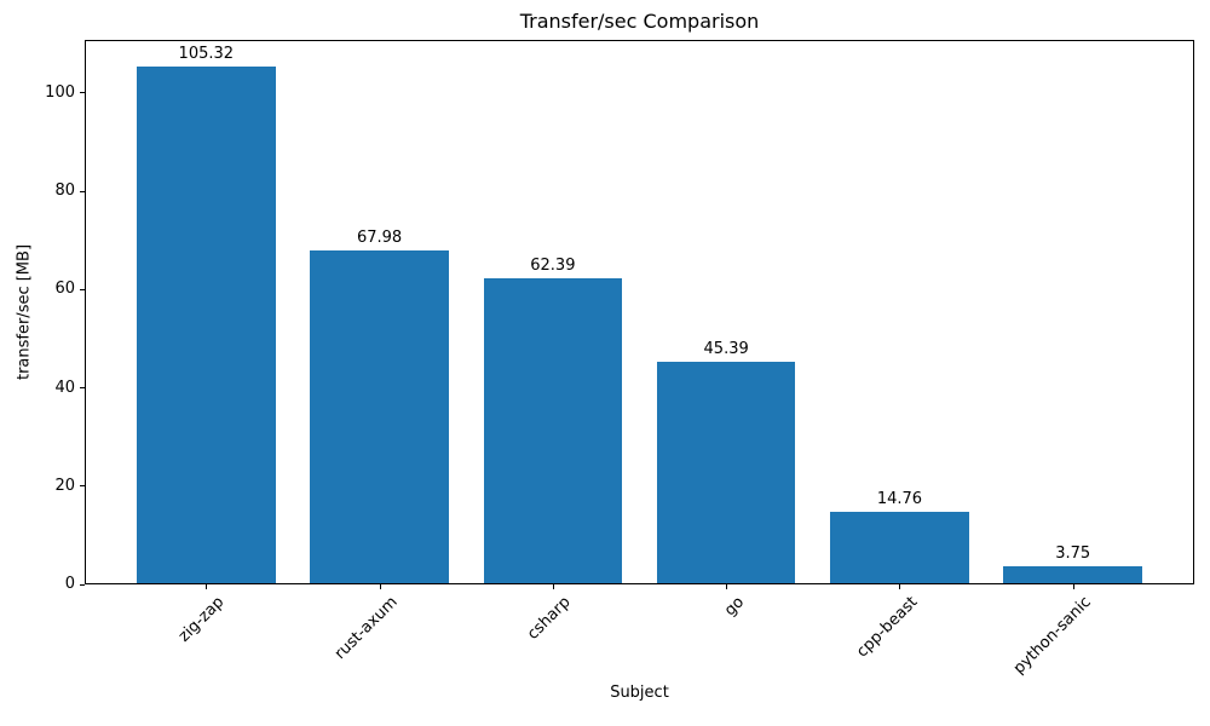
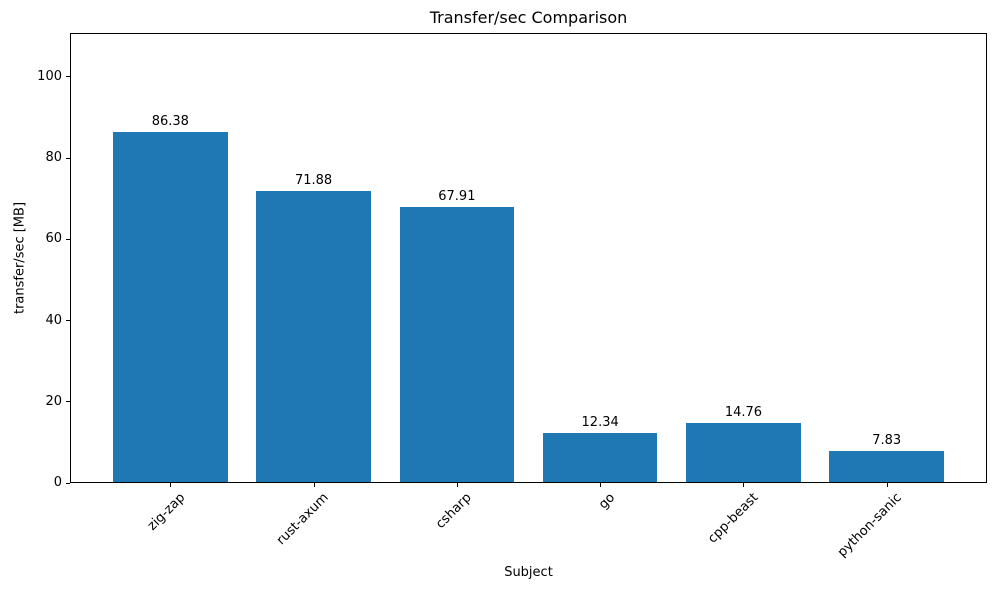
zig-zap: 105.32 -> 86.38
rust-axum: 67.98 -> 71.88
csharp: 62.39 -> 67.91
go: 45.39 -> 12.34
python-sanic: 3.75 -> 7.83
